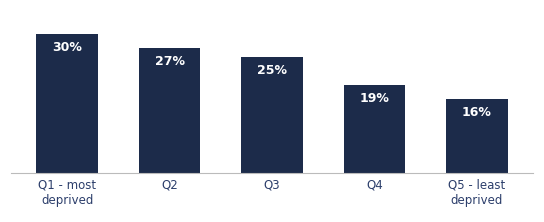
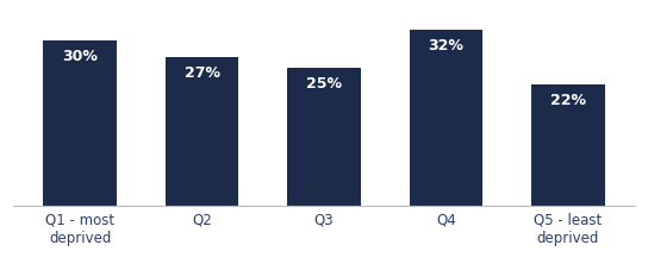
Q4: 19% -> 32%
Q5 - least deprived: 16% -> 22%
